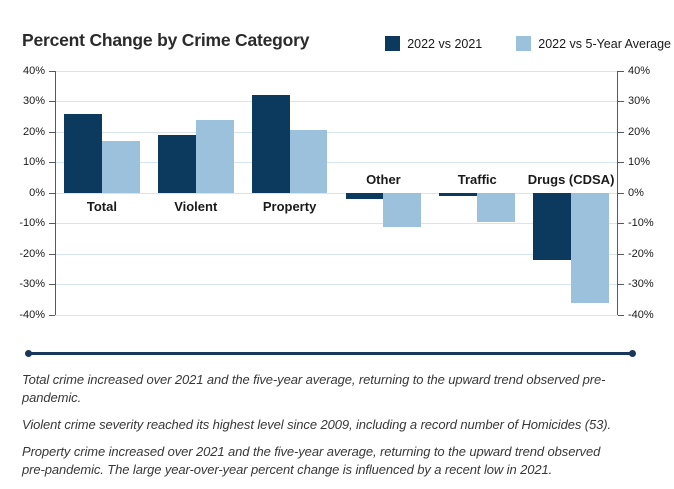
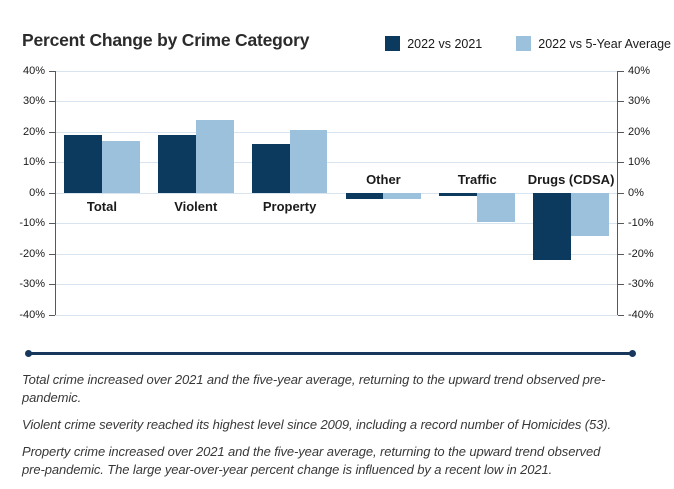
2022 vs 2021/Total: 26% -> 19%
2022 vs 2021/Property: 32% -> 16%
2022 vs 5-Year Average/Other: -11% -> -2%
2022 vs 5-Year Average/Drugs (CDSA): -36% -> -14%
